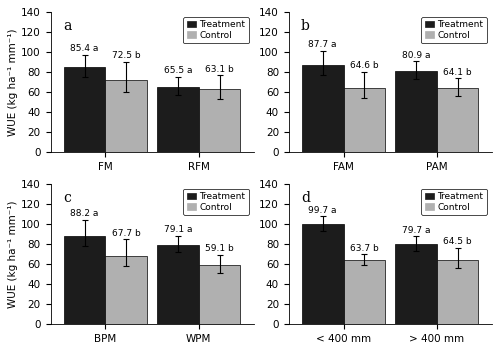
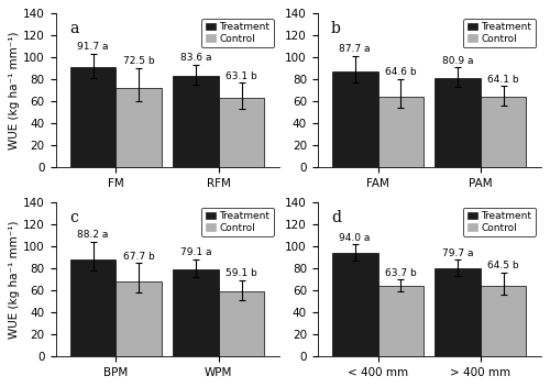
Treatment/FM: 85.4 -> 91.7
Treatment/RFM: 65.5 -> 83.6
Treatment/< 400 mm: 99.7 -> 94.0
